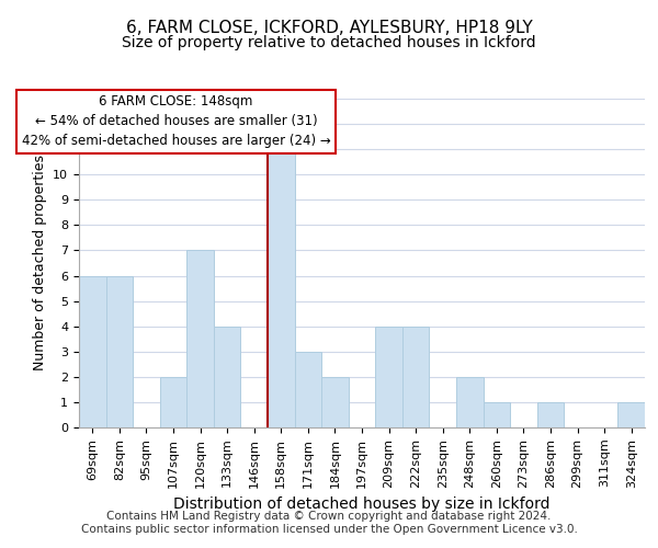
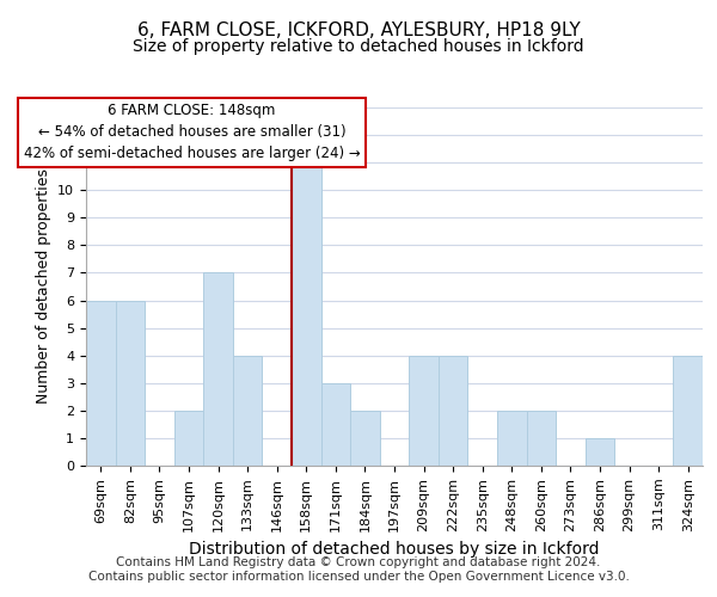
260sqm: 1 -> 2
324sqm: 1 -> 4
